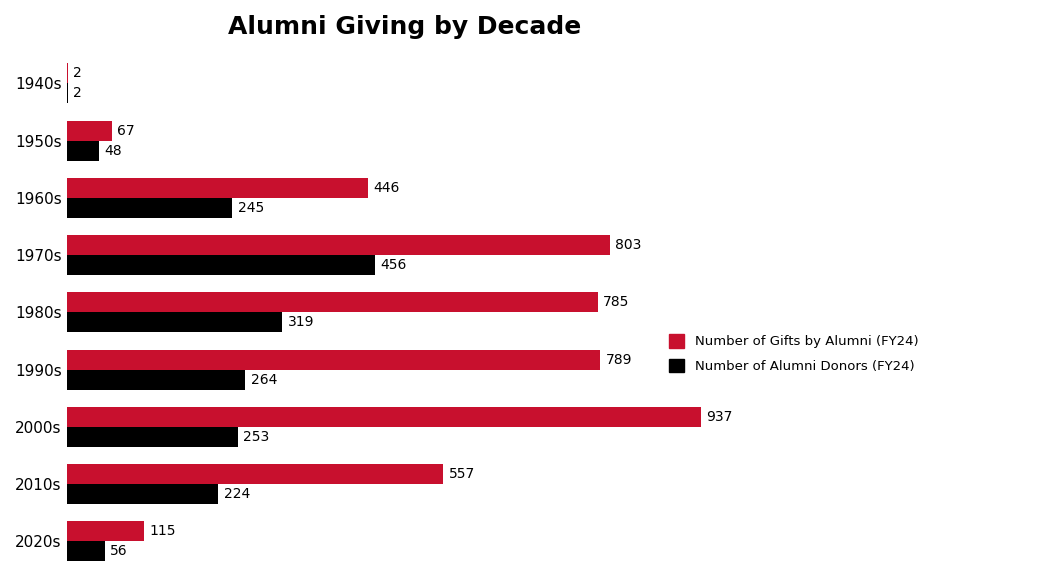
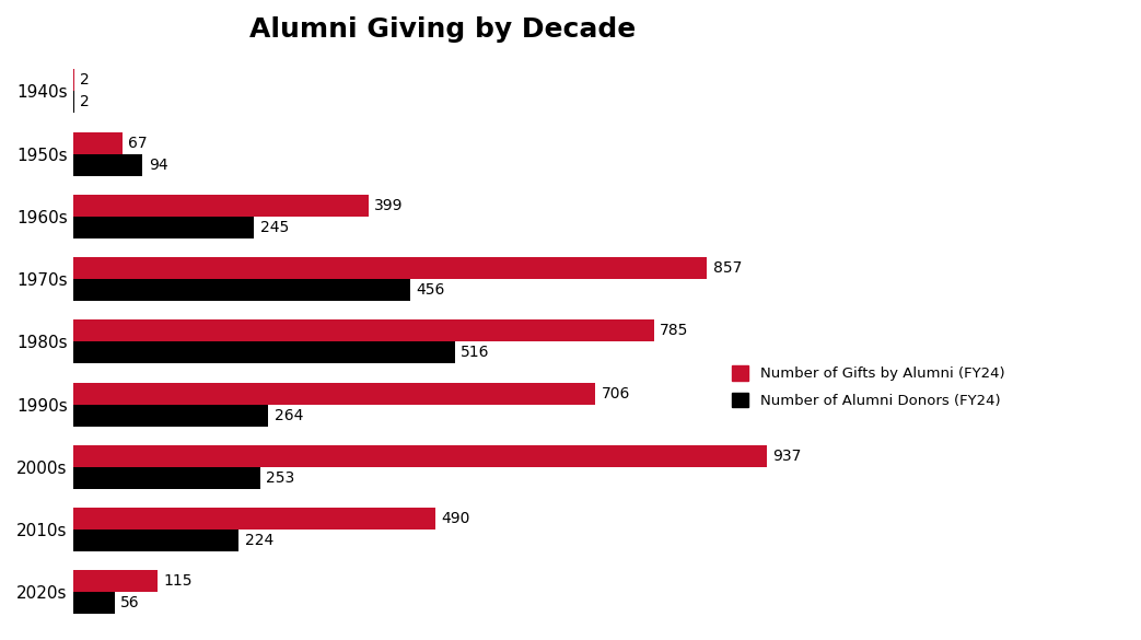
Number of Alumni Donors (FY24)/1950s: 48 -> 94
Number of Gifts by Alumni (FY24)/1960s: 446 -> 399
Number of Gifts by Alumni (FY24)/1970s: 803 -> 857
Number of Alumni Donors (FY24)/1980s: 319 -> 516
Number of Gifts by Alumni (FY24)/1990s: 789 -> 706
Number of Gifts by Alumni (FY24)/2010s: 557 -> 490
